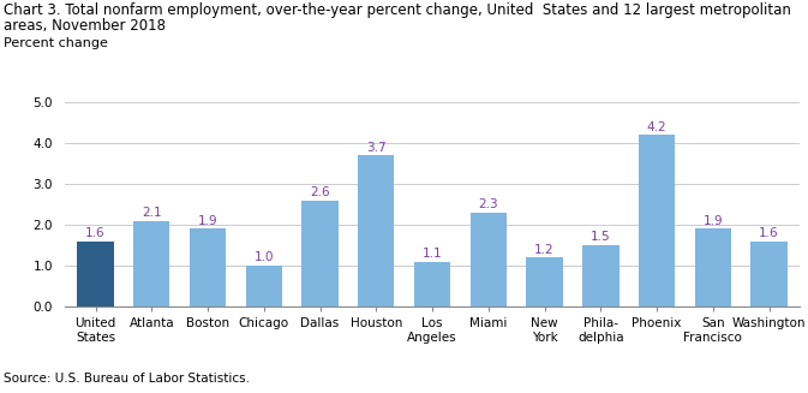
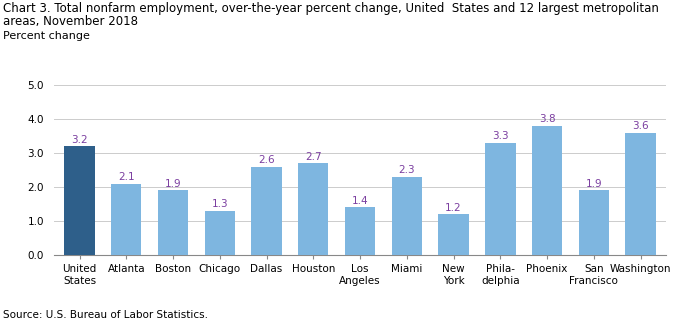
United States: 1.6 -> 3.2
Chicago: 1.0 -> 1.3
Houston: 3.7 -> 2.7
Los Angeles: 1.1 -> 1.4
Phila- delphia: 1.5 -> 3.3
Phoenix: 4.2 -> 3.8
Washington: 1.6 -> 3.6
